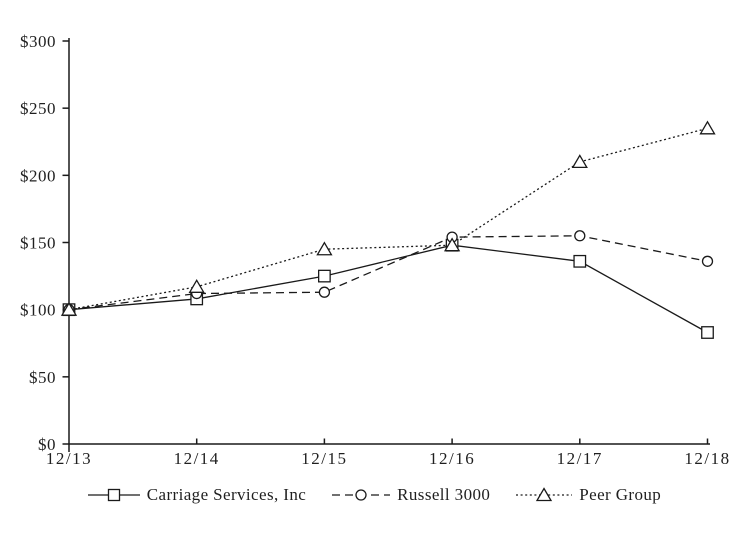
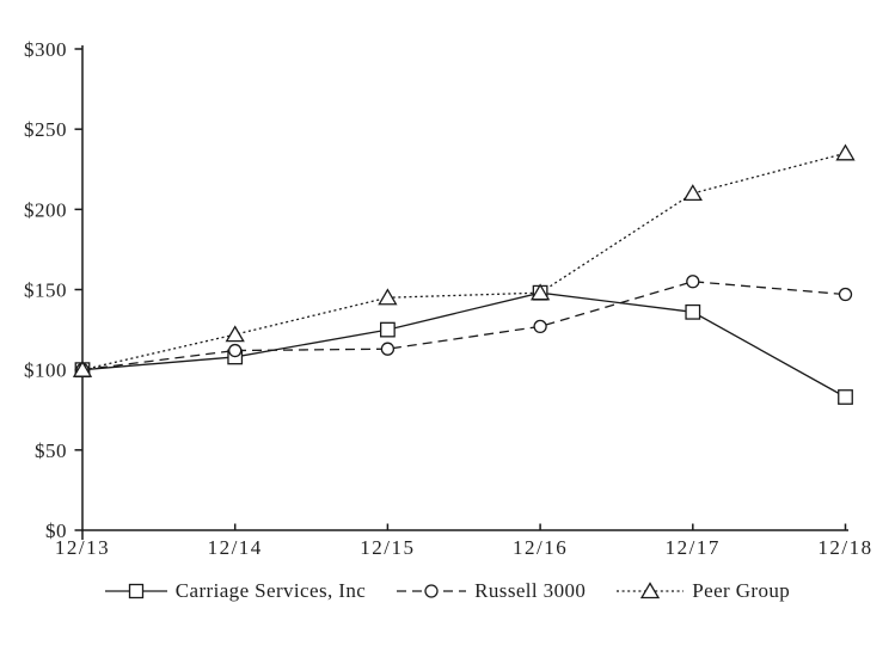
Peer Group/12/14: $117 -> $122
Russell 3000/12/16: $154 -> $127
Russell 3000/12/18: $136 -> $147
